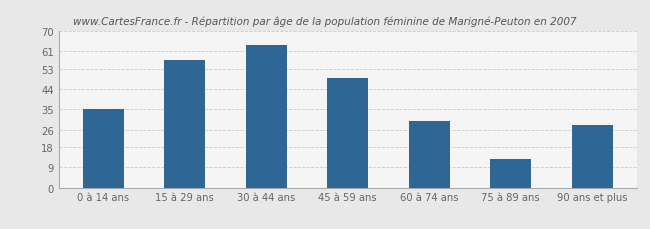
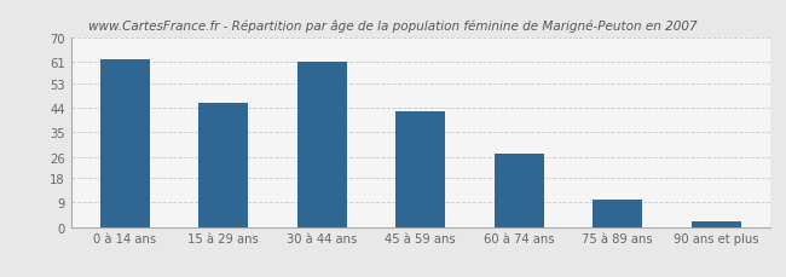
0 à 14 ans: 35 -> 62
15 à 29 ans: 57 -> 46
30 à 44 ans: 64 -> 61
45 à 59 ans: 49 -> 43
60 à 74 ans: 30 -> 27
75 à 89 ans: 13 -> 10
90 ans et plus: 28 -> 2
